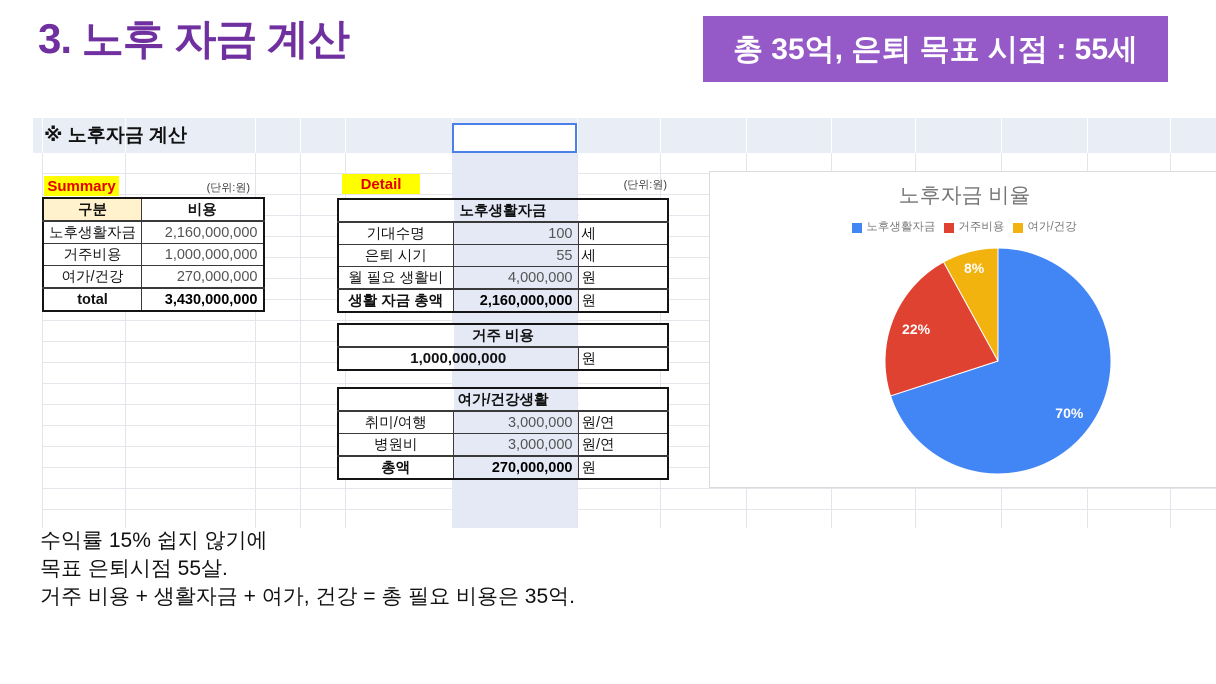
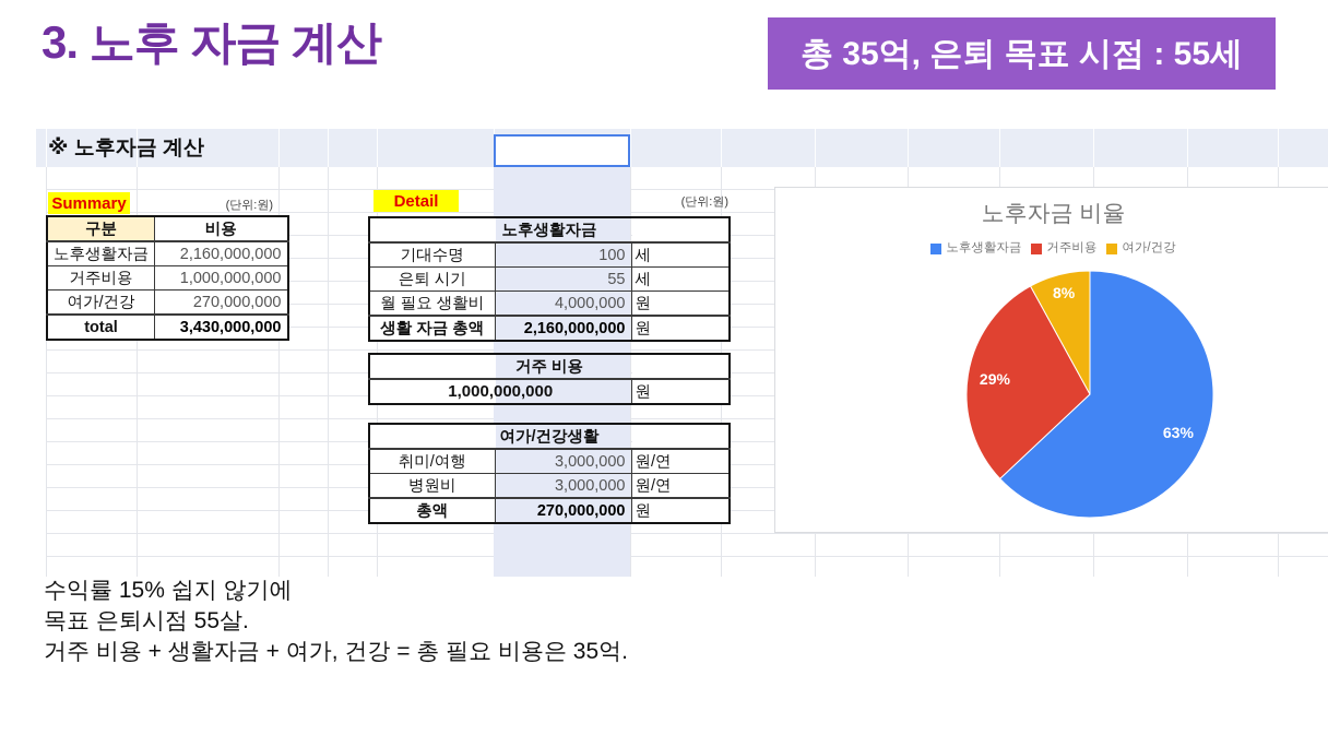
노후생활자금: 70% -> 63%
거주비용: 22% -> 29%
